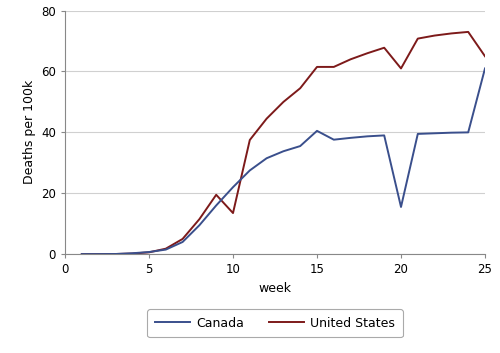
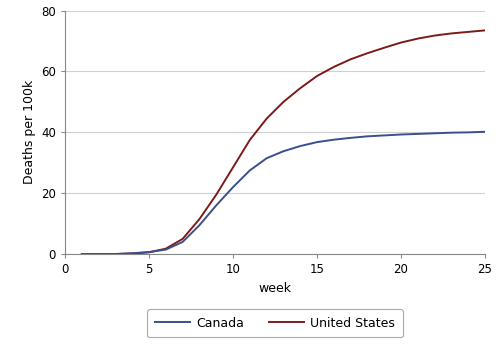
United States/10: 13.5 -> 28.5
Canada/15: 40.5 -> 36.8
United States/15: 61.5 -> 58.5
Canada/20: 15.5 -> 39.3
United States/20: 61.0 -> 69.5
Canada/25: 61.0 -> 40.2
United States/25: 65.0 -> 73.5
